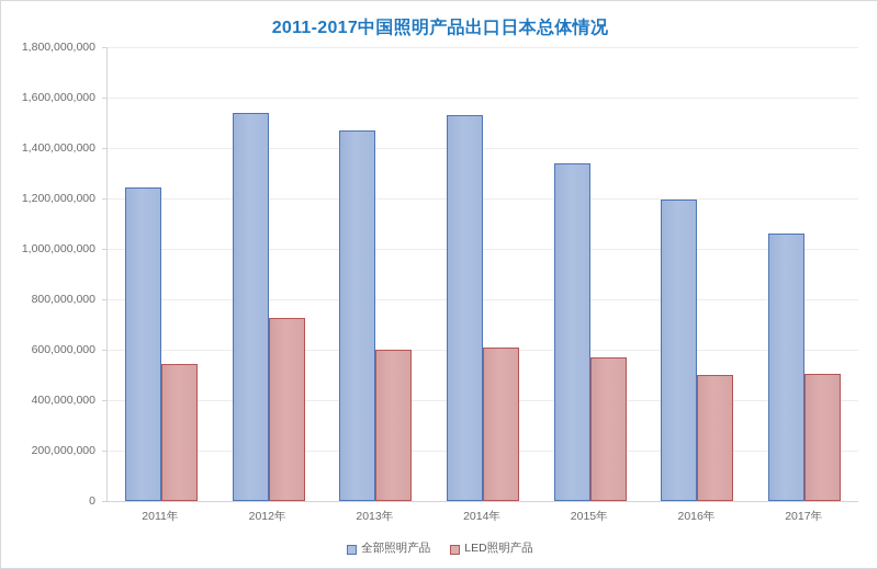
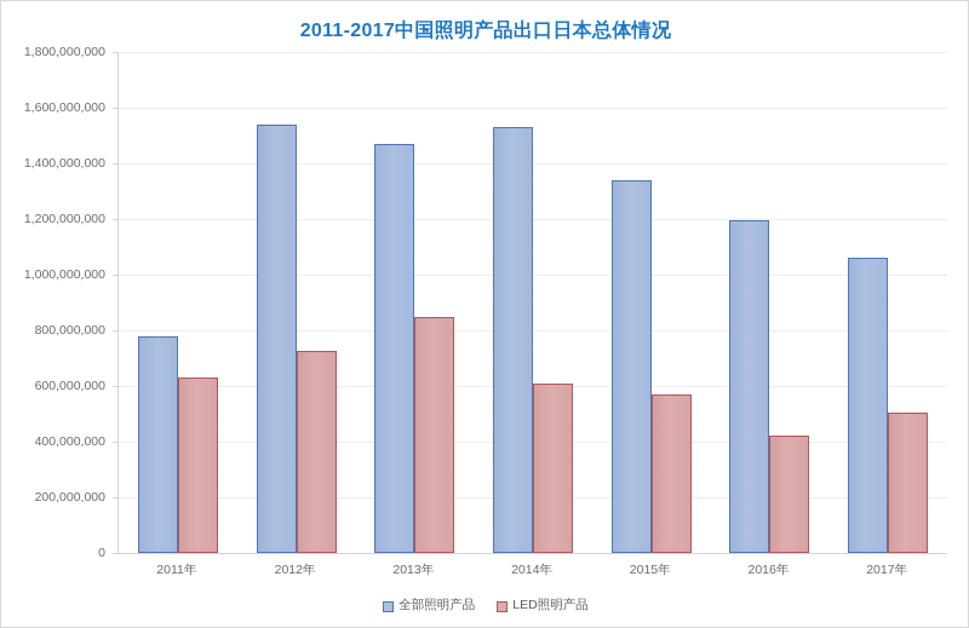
全部照明产品/2011年: 1240000000 -> 780000000
LED照明产品/2011年: 540000000 -> 630000000
LED照明产品/2013年: 600000000 -> 850000000
LED照明产品/2016年: 500000000 -> 420000000
